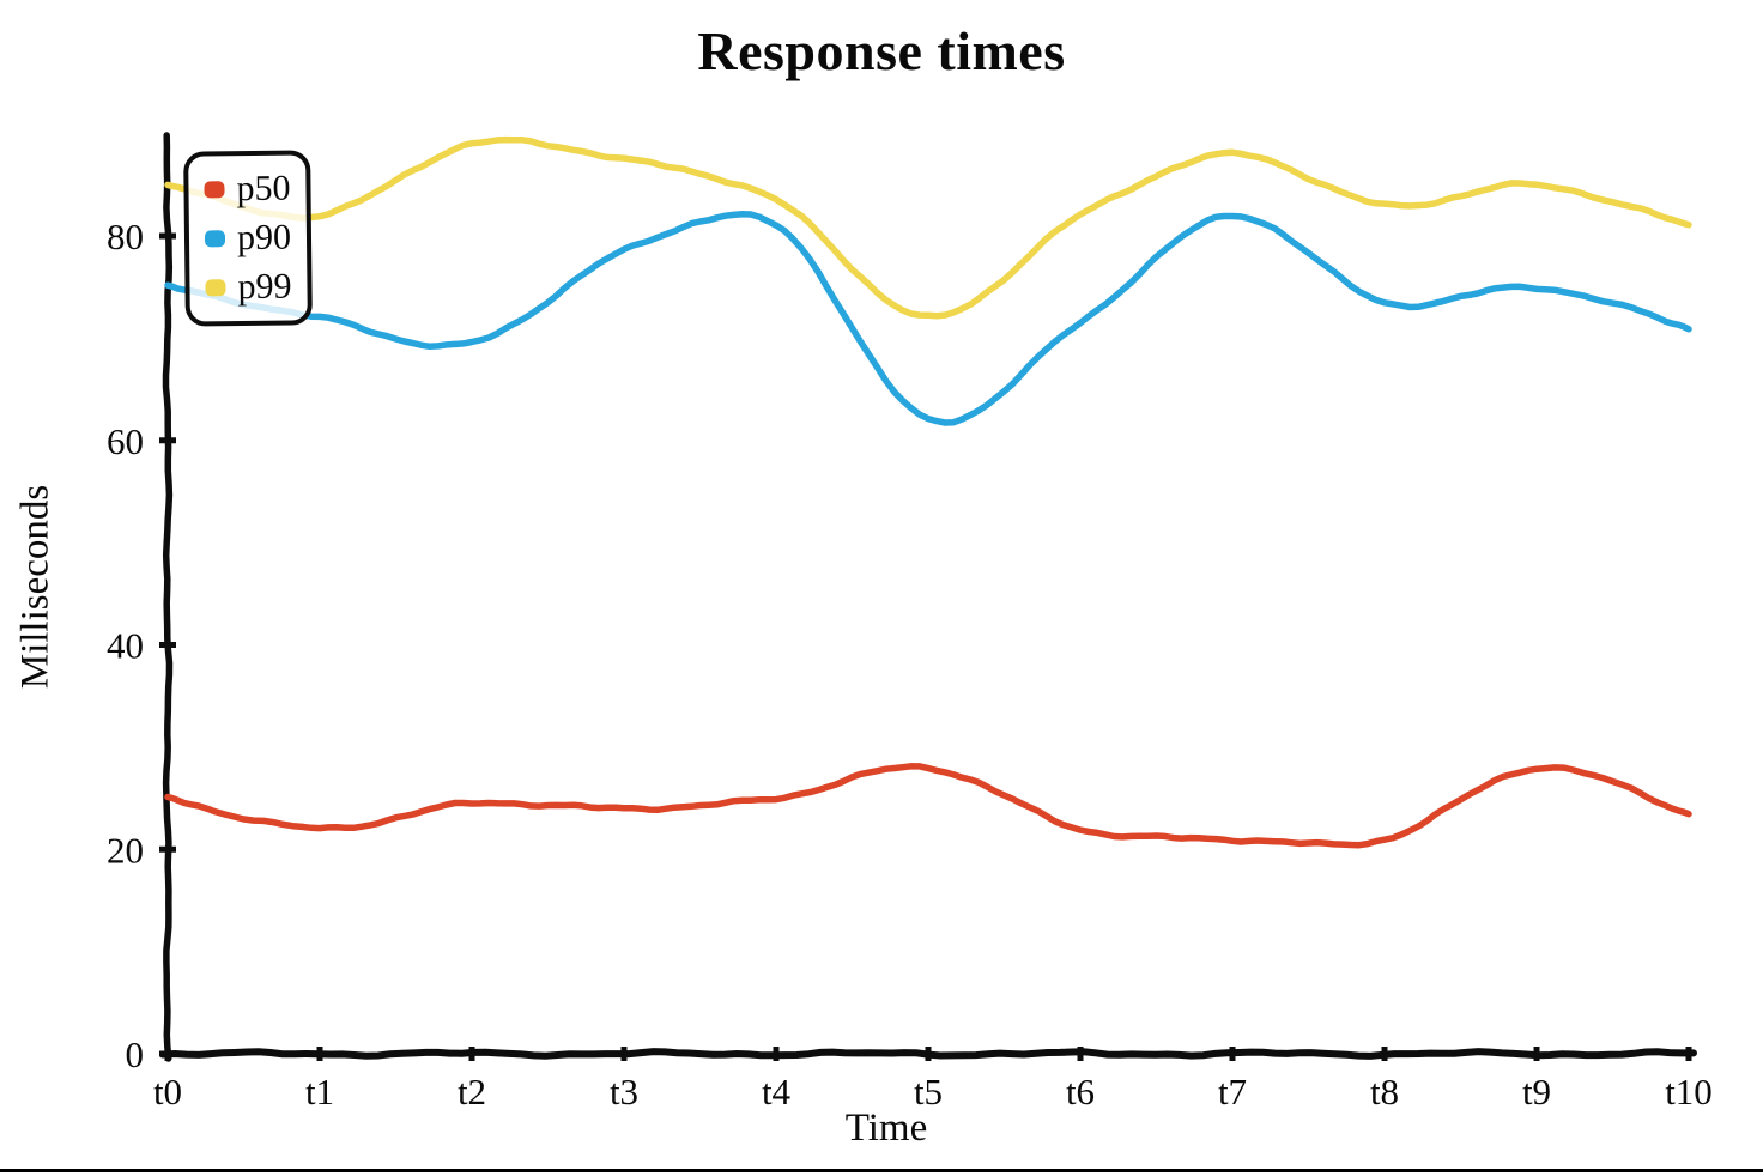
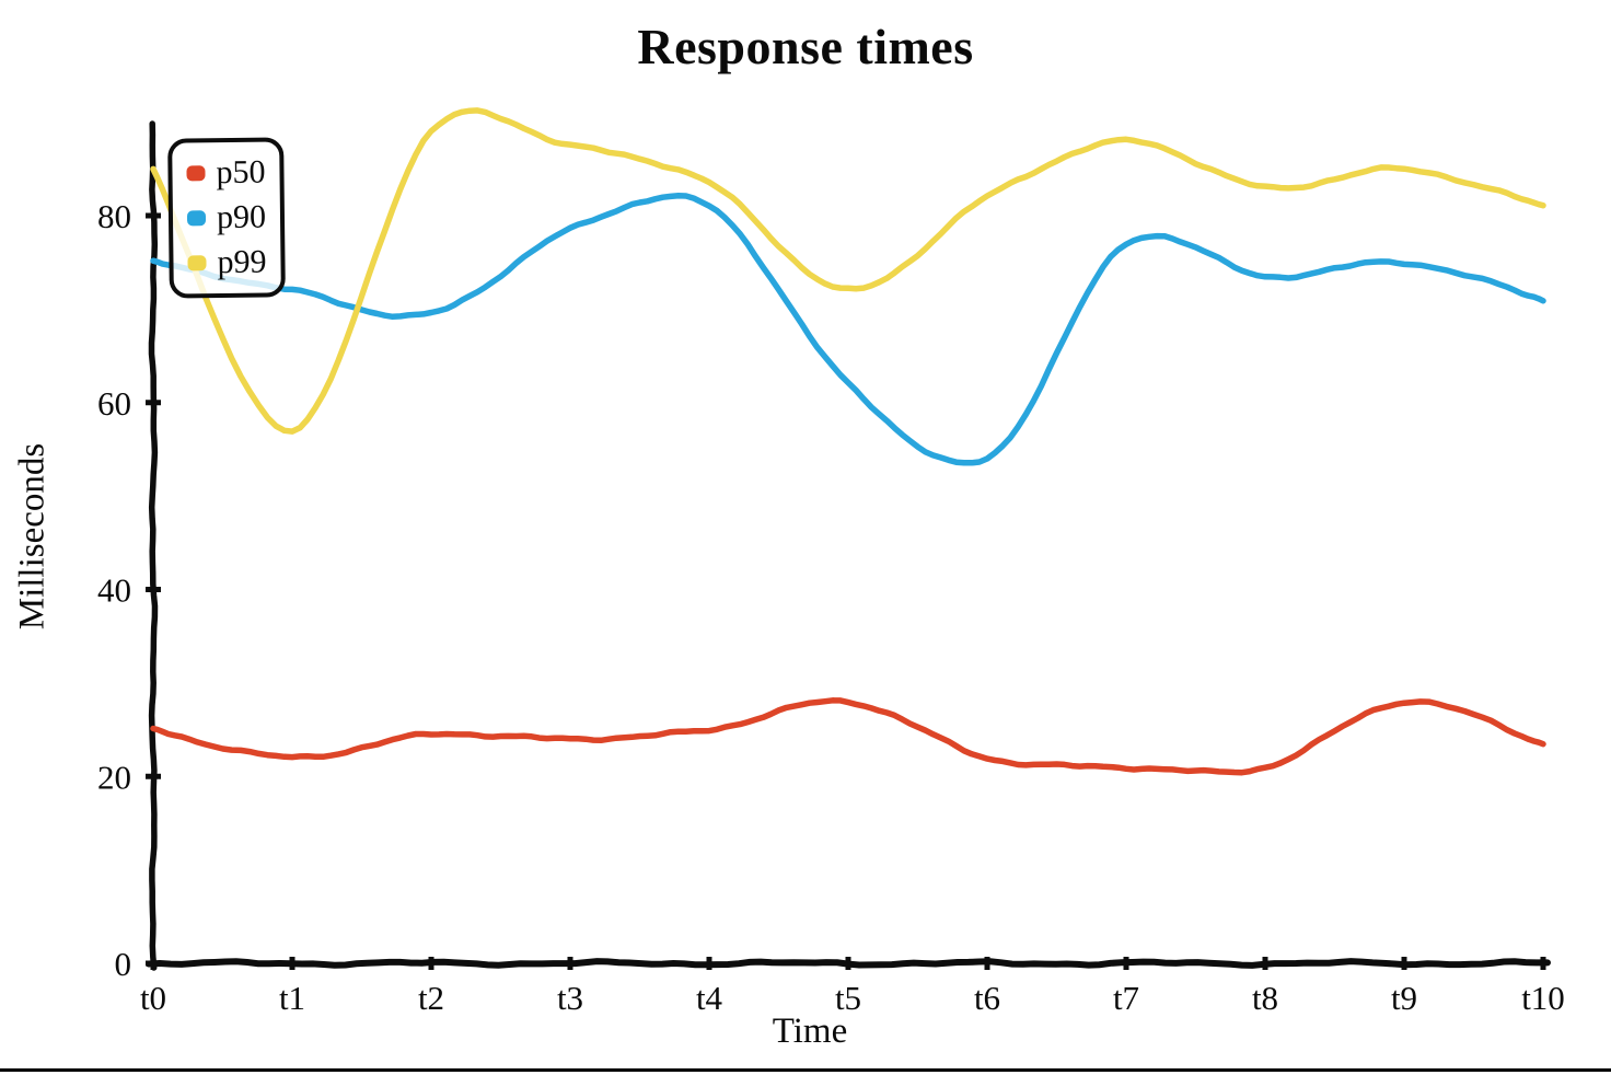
p99/t1: 82 -> 57
p90/t6: 72 -> 54
p90/t7: 82 -> 77
